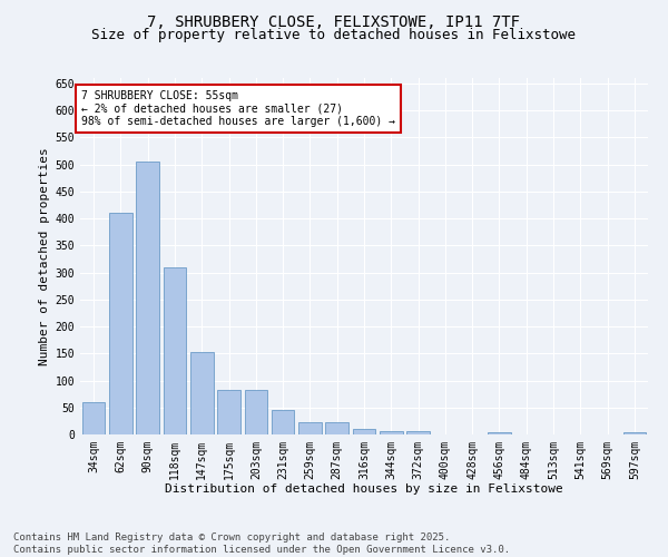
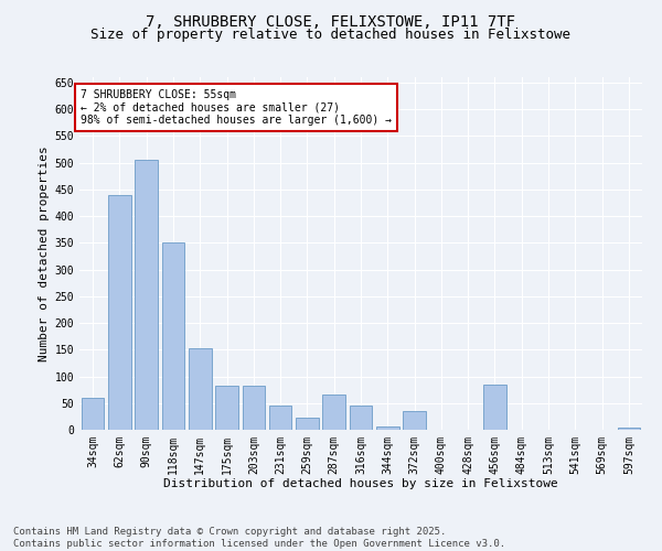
62sqm: 410 -> 440
118sqm: 310 -> 350
287sqm: 22 -> 65
316sqm: 10 -> 45
372sqm: 6 -> 35
456sqm: 5 -> 85
